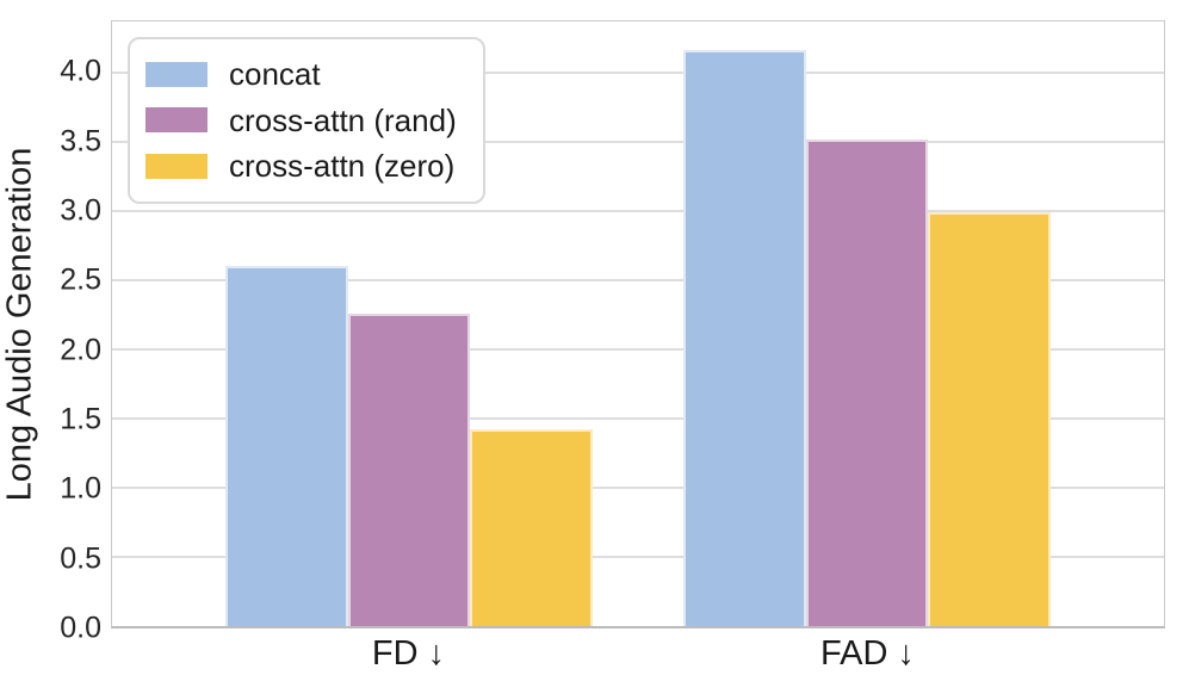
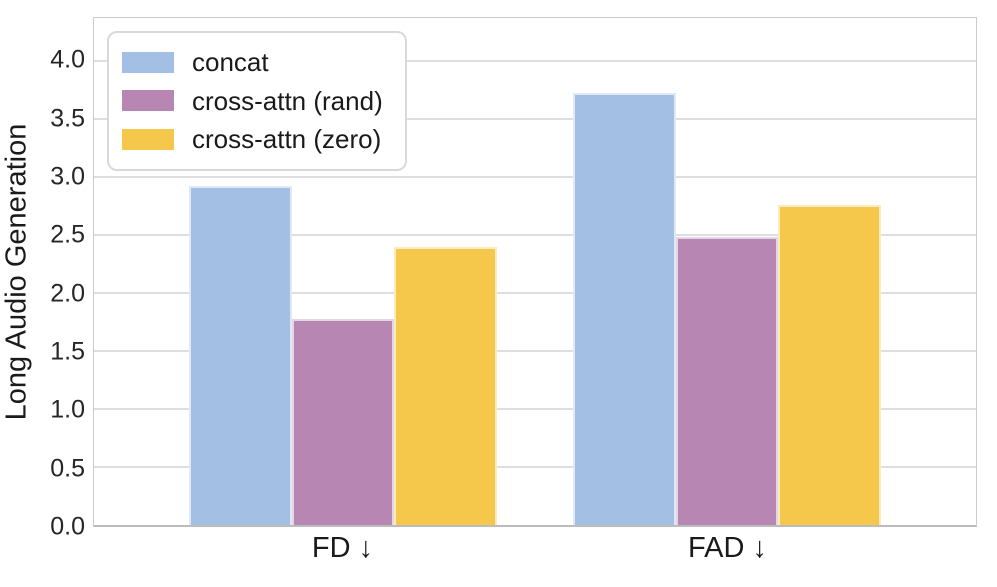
concat/FD ↓: 2.60 -> 2.92
cross-attn (rand)/FD ↓: 2.26 -> 1.78
cross-attn (zero)/FD ↓: 1.42 -> 2.40
concat/FAD ↓: 4.16 -> 3.72
cross-attn (rand)/FAD ↓: 3.52 -> 2.48
cross-attn (zero)/FAD ↓: 2.99 -> 2.76
